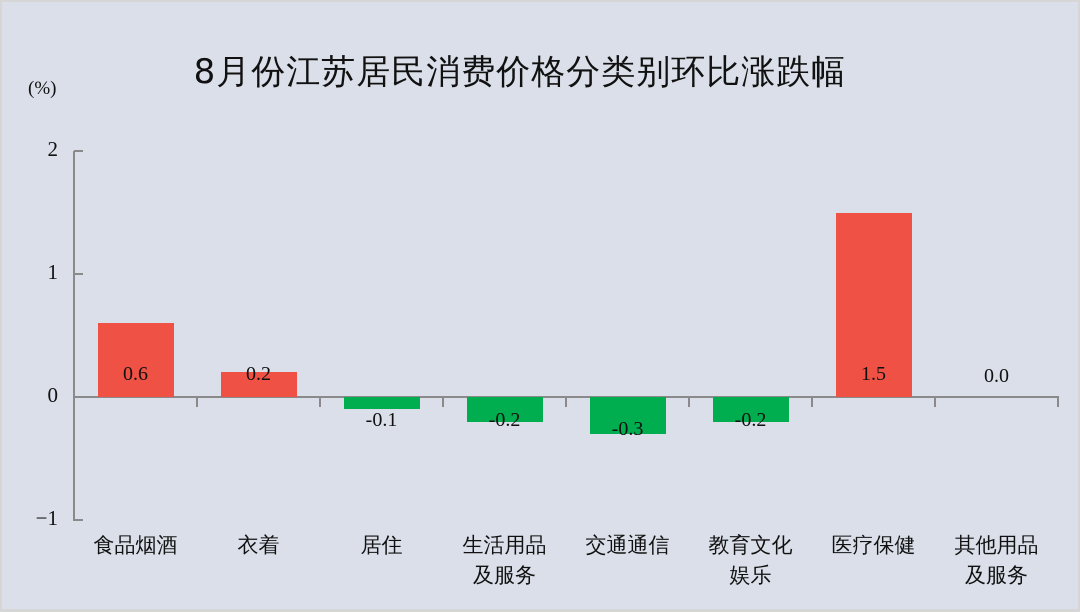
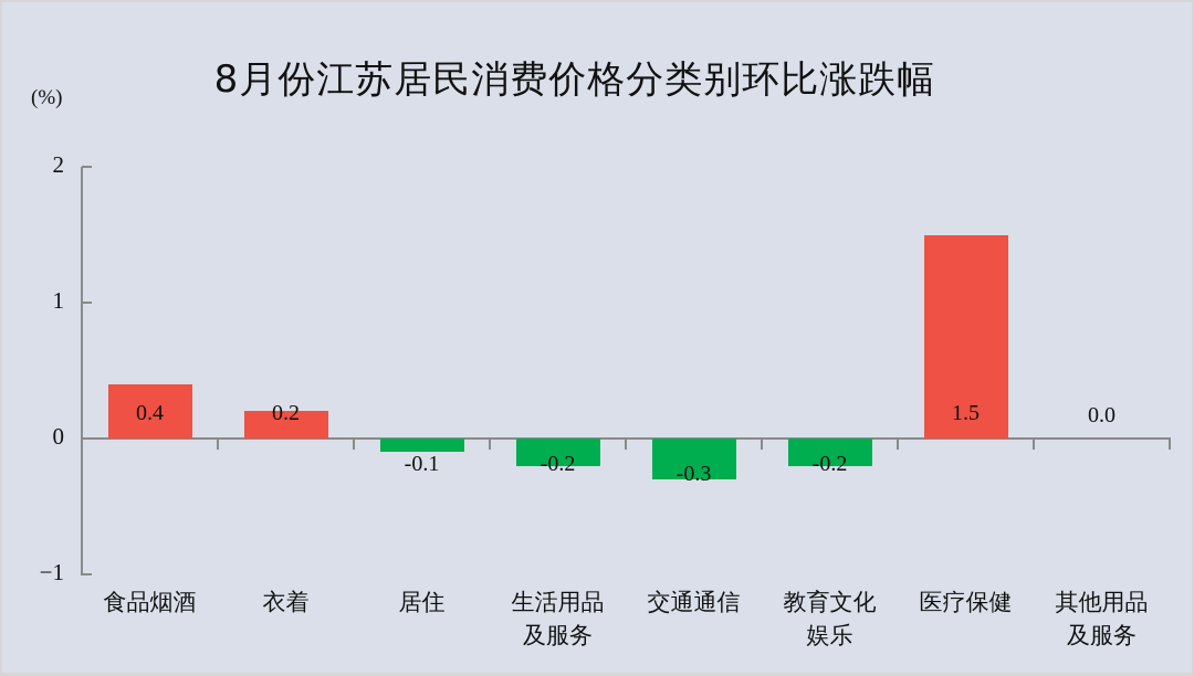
食品烟酒: 0.6 -> 0.4
